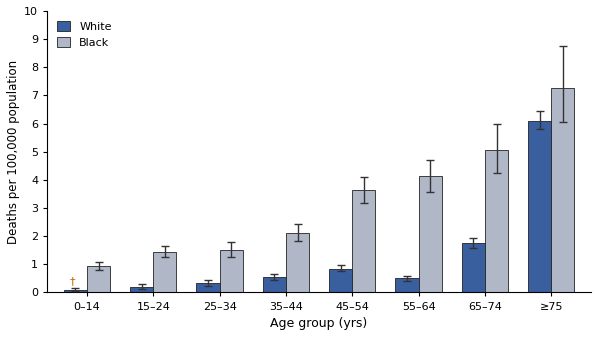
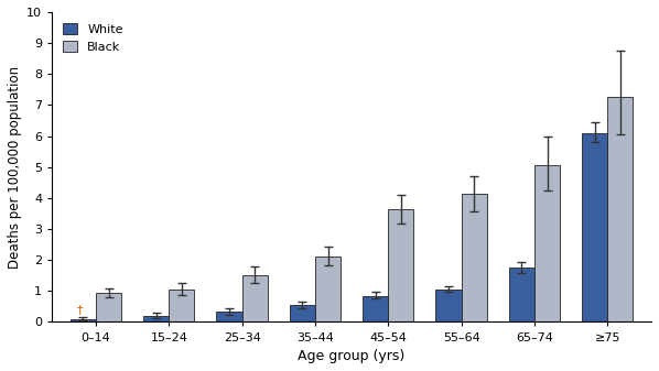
Black/15–24: 1.45 -> 1.05
White/55–64: 0.50 -> 1.05
